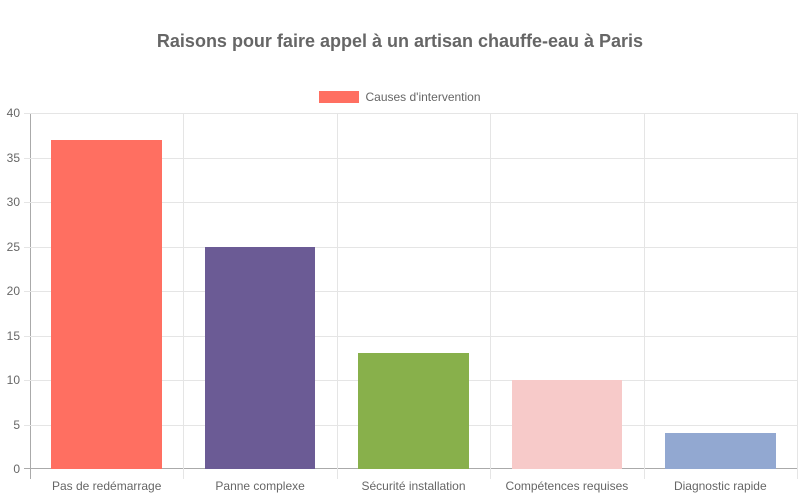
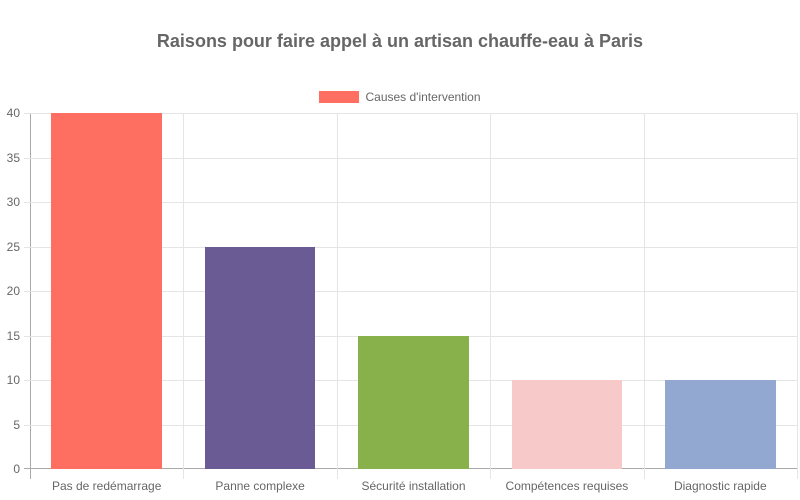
Pas de redémarrage: 37 -> 40
Sécurité installation: 13 -> 15
Diagnostic rapide: 4 -> 10
